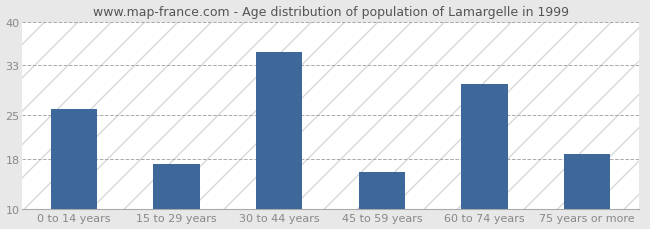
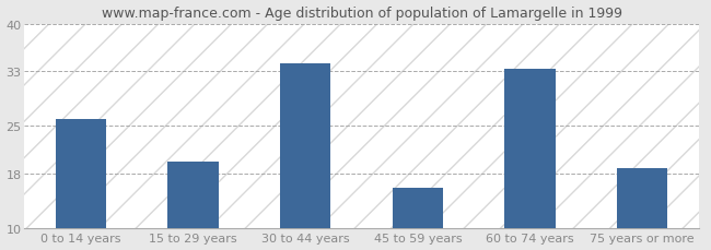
15 to 29 years: 17.2 -> 19.8
30 to 44 years: 35.2 -> 34.2
60 to 74 years: 30.0 -> 33.4
